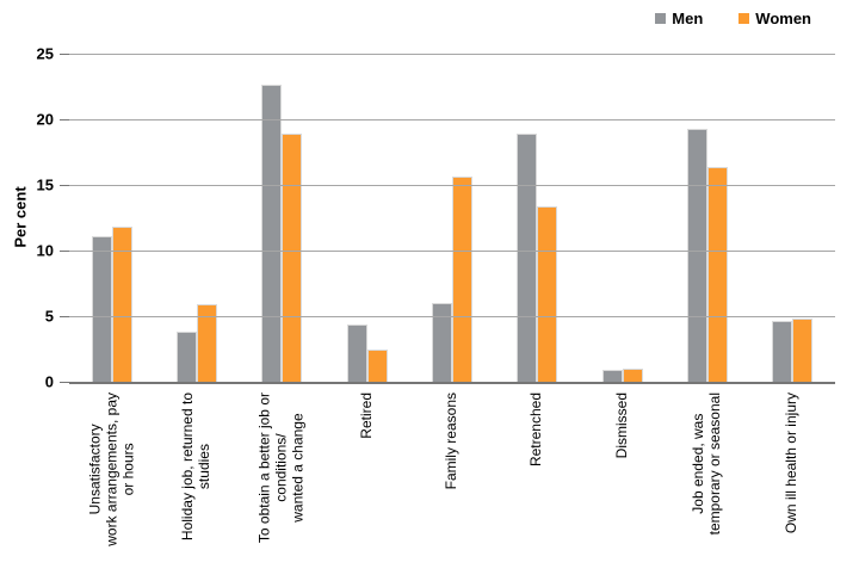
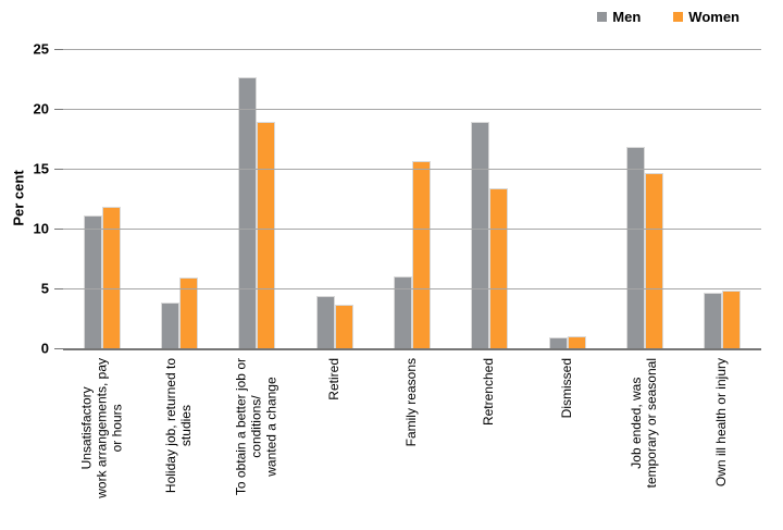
Women/Retired: 2.5 -> 3.6
Men/Job ended, was temporary or seasonal: 19.3 -> 16.8
Women/Job ended, was temporary or seasonal: 16.4 -> 14.6
